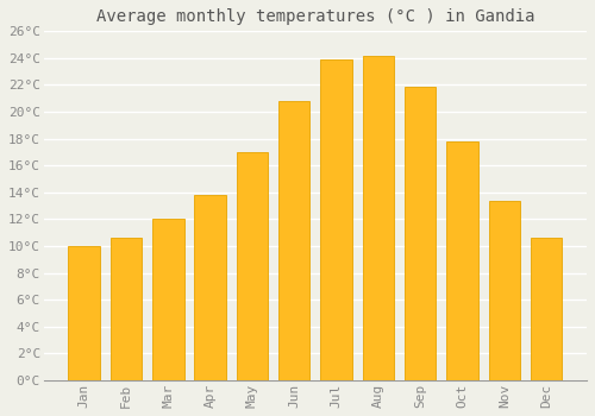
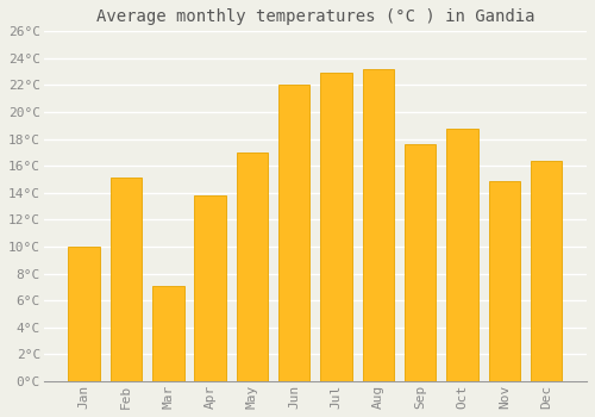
Feb: 10.6°C -> 15.1°C
Mar: 12.0°C -> 7.1°C
Jun: 20.8°C -> 22.0°C
Jul: 23.9°C -> 22.9°C
Aug: 24.2°C -> 23.2°C
Sep: 21.9°C -> 17.6°C
Oct: 17.8°C -> 18.8°C
Nov: 13.4°C -> 14.9°C
Dec: 10.6°C -> 16.4°C
